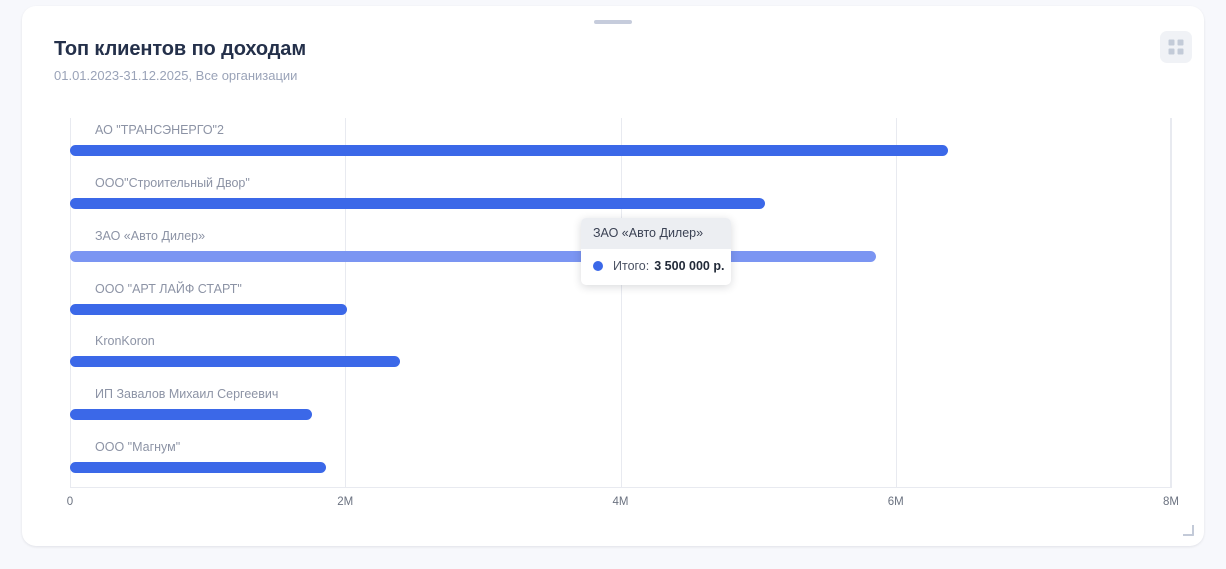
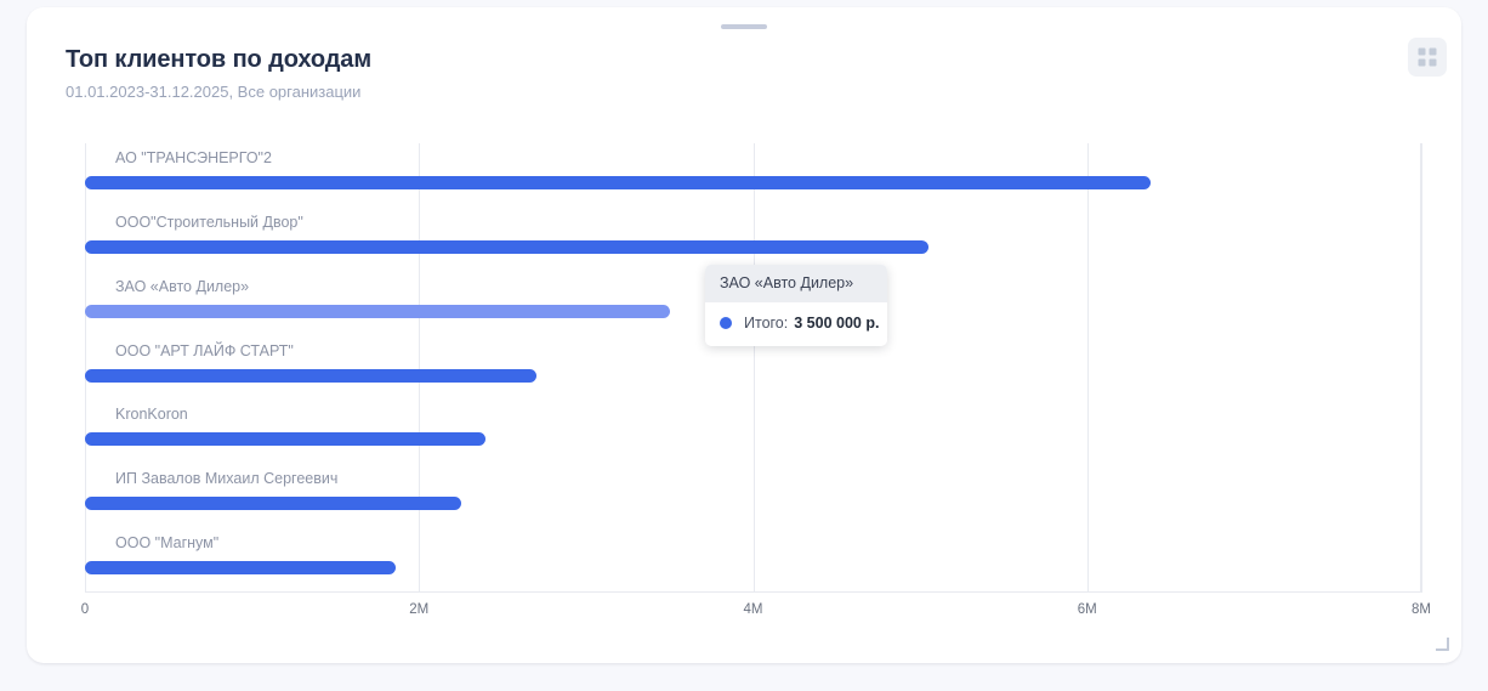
ЗАО «Авто Дилер»: 5.86M -> 3.50M
ООО "АРТ ЛАЙФ СТАРТ": 2.01M -> 2.70M
ИП Завалов Михаил Сергеевич: 1.76M -> 2.25M
